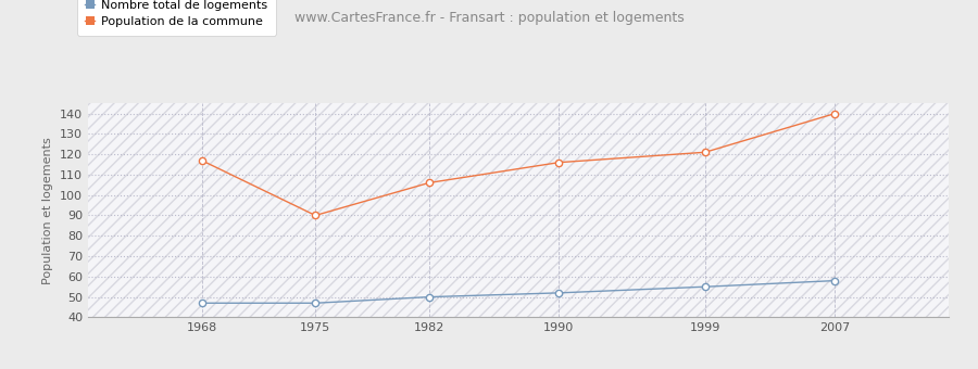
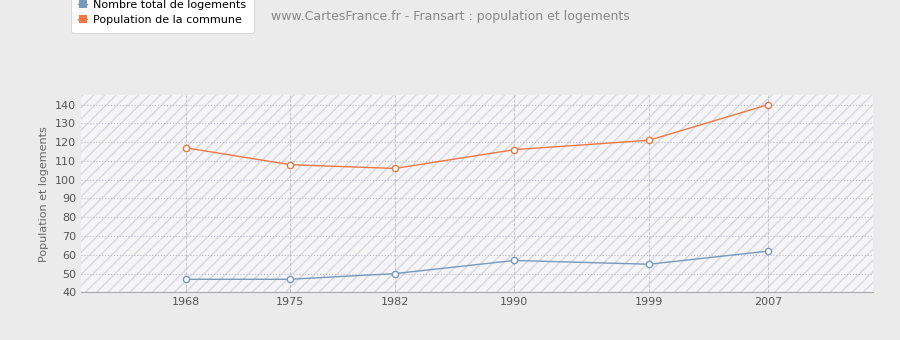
Population de la commune/1975: 90 -> 108
Nombre total de logements/1990: 52 -> 57
Nombre total de logements/2007: 58 -> 62
